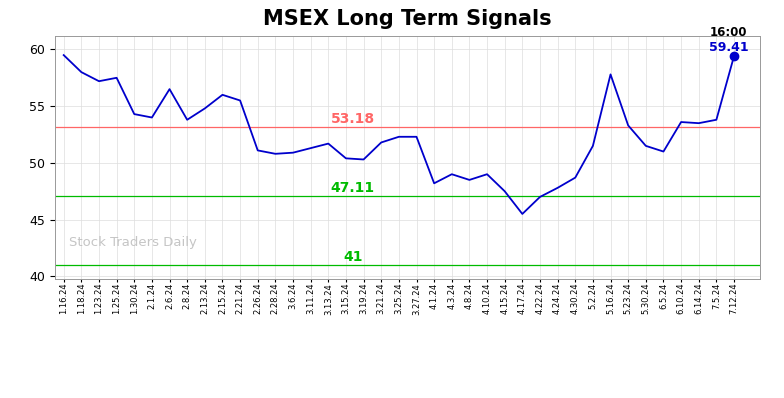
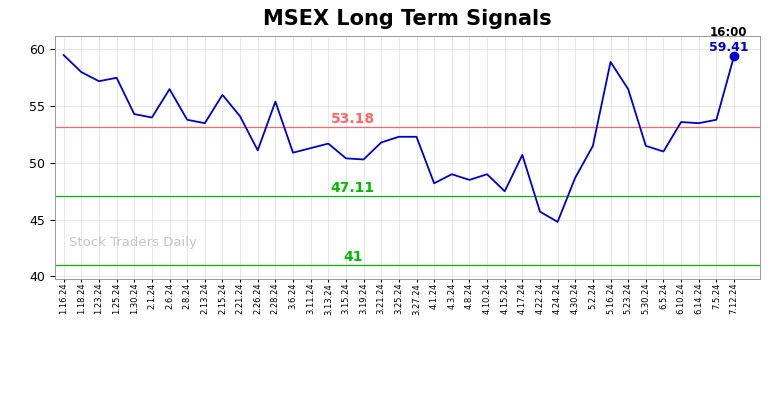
2.13.24: 54.8 -> 53.5
2.21.24: 55.5 -> 54.1
2.28.24: 50.8 -> 55.4
4.17.24: 45.5 -> 50.7
4.22.24: 47.0 -> 45.7
4.24.24: 47.8 -> 44.8
5.16.24: 57.8 -> 58.9
5.23.24: 53.3 -> 56.5
